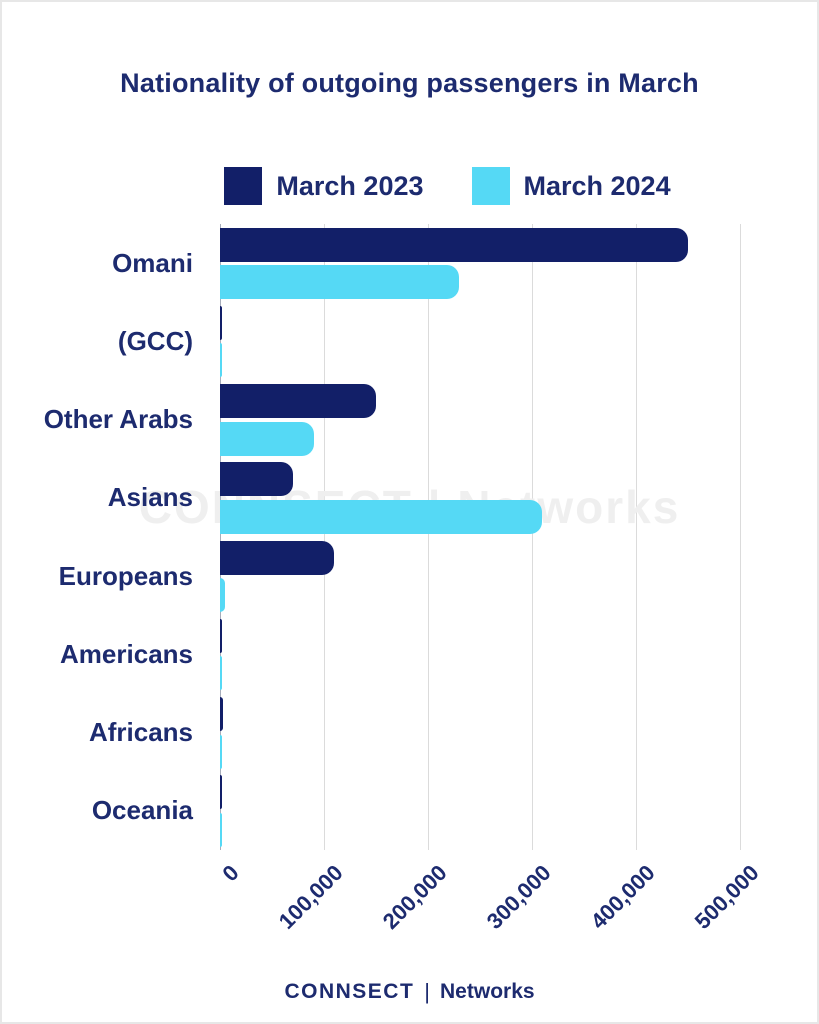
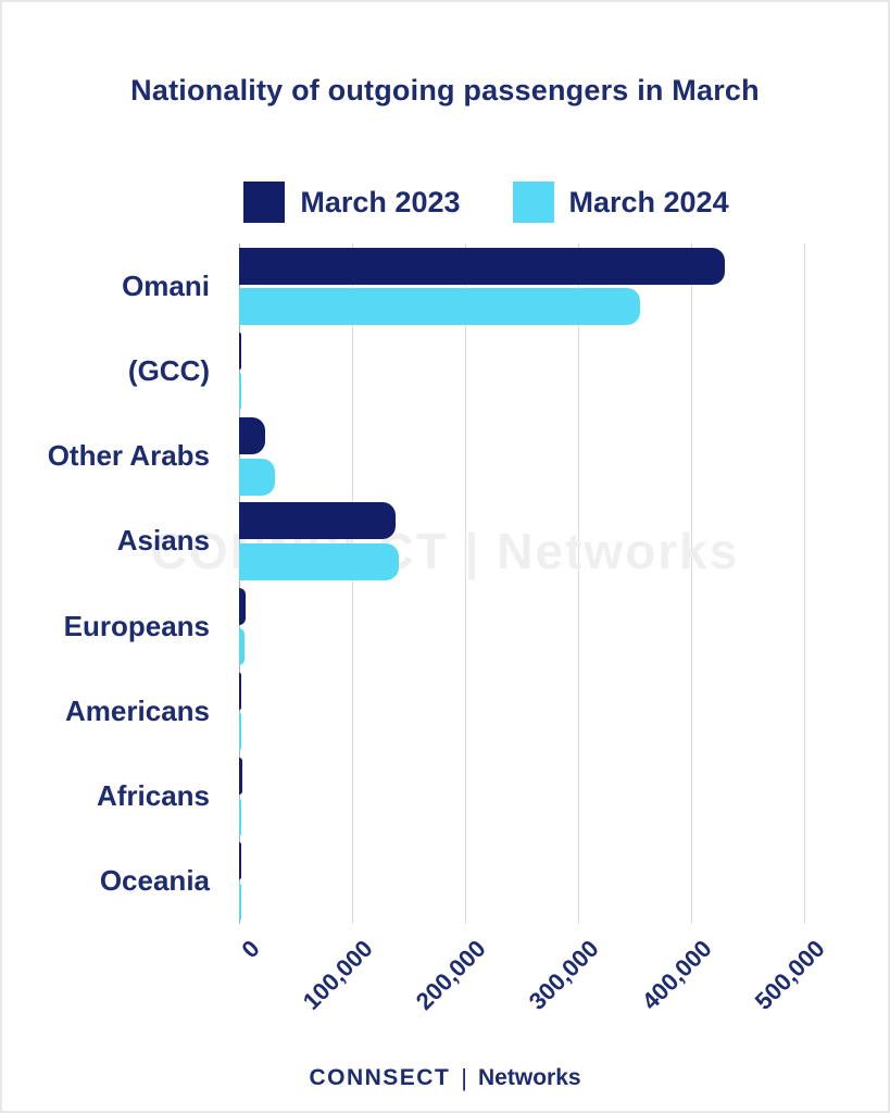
March 2023/Omani: 450000 -> 430000
March 2024/Omani: 230000 -> 360000
March 2023/Other Arabs: 150000 -> 20000
March 2024/Other Arabs: 90000 -> 30000
March 2023/Asians: 70000 -> 140000
March 2024/Asians: 310000 -> 140000
March 2023/Europeans: 110000 -> 10000
